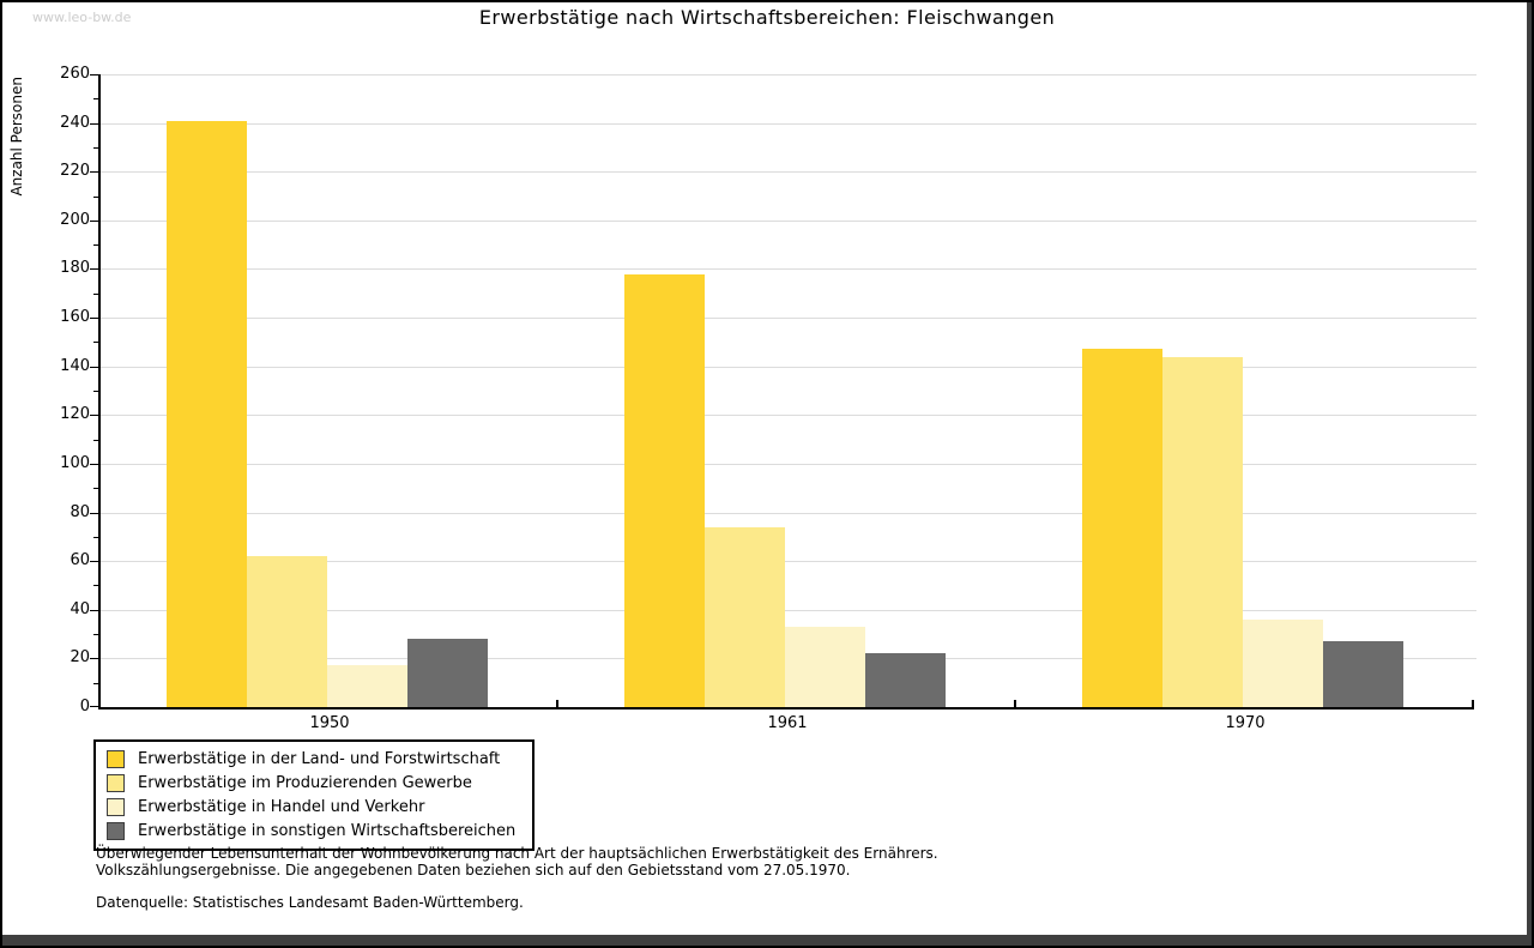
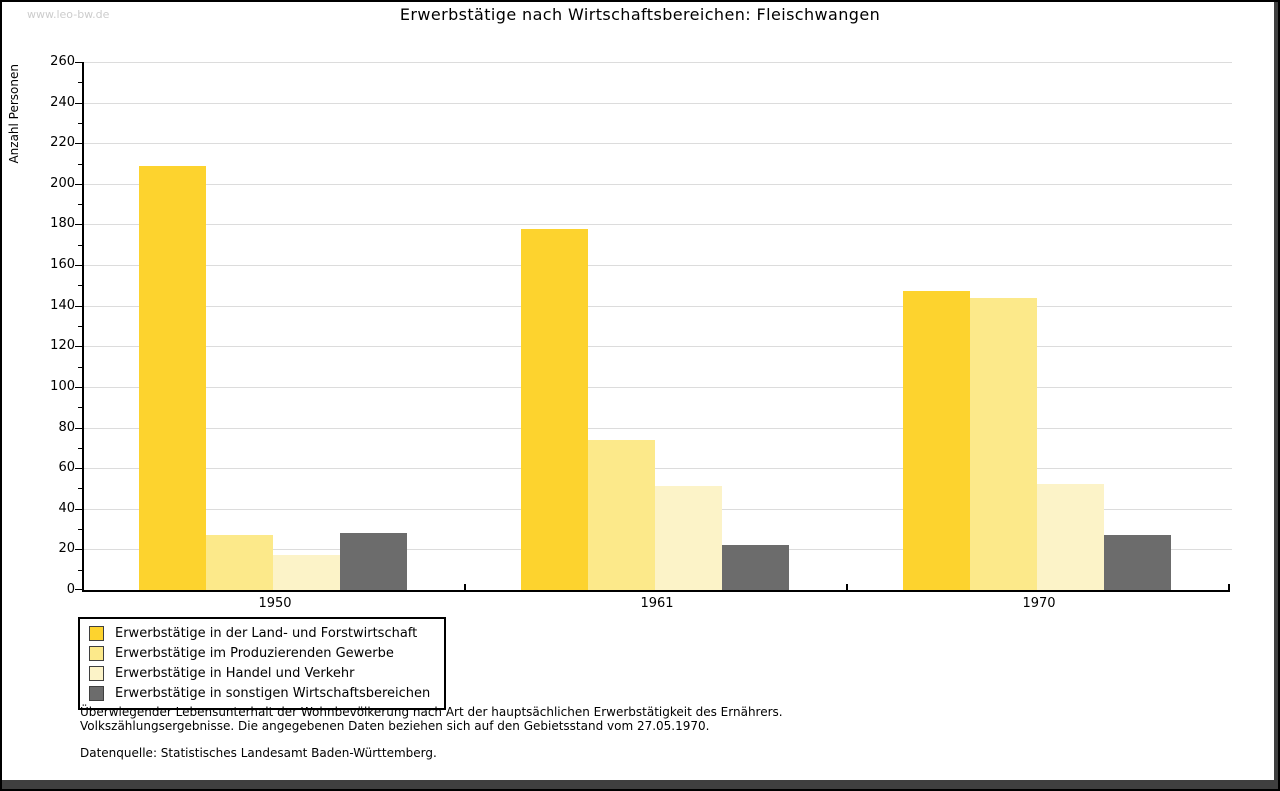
Erwerbstätige in der Land- und Forstwirtschaft/1950: 241 -> 209
Erwerbstätige im Produzierenden Gewerbe/1950: 62 -> 27
Erwerbstätige in Handel und Verkehr/1961: 33 -> 51
Erwerbstätige in Handel und Verkehr/1970: 36 -> 52
